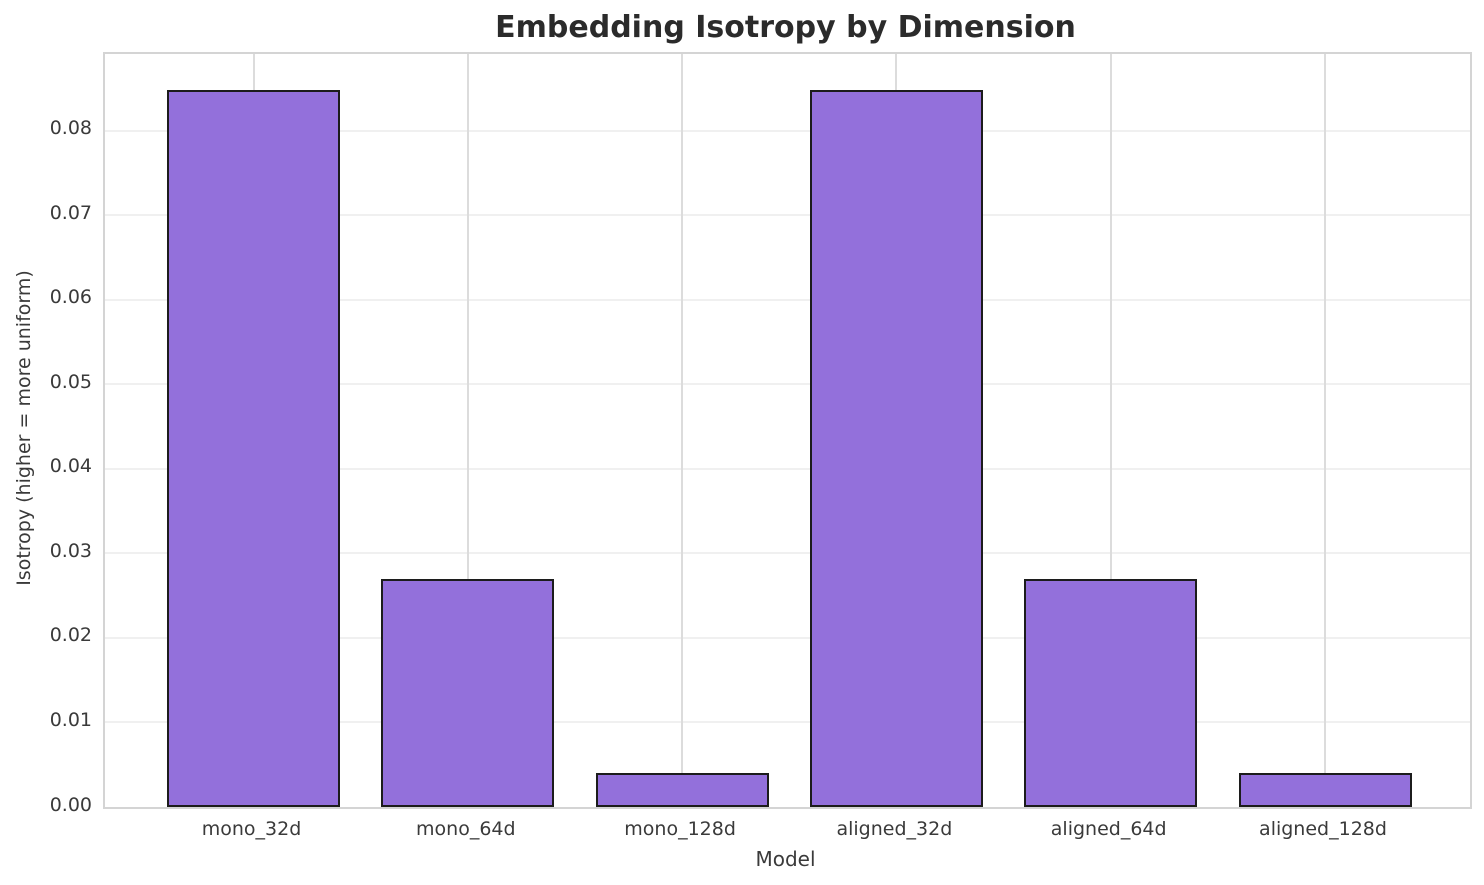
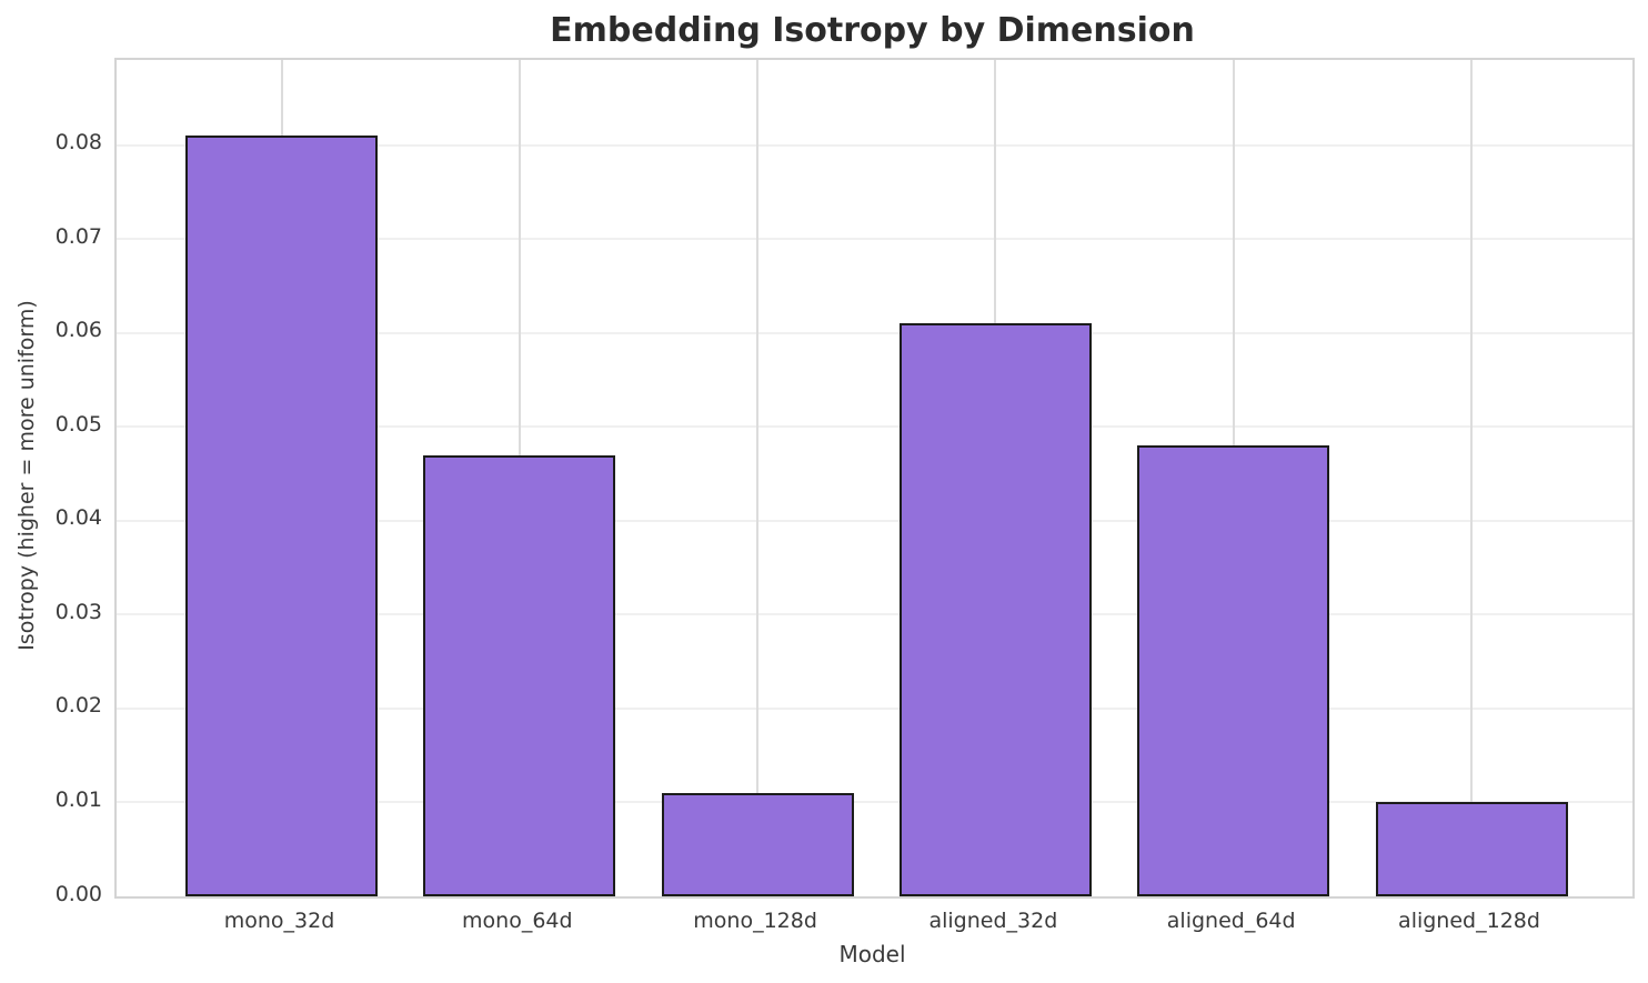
mono_32d: 0.085 -> 0.081
mono_64d: 0.027 -> 0.047
mono_128d: 0.004 -> 0.011
aligned_32d: 0.085 -> 0.061
aligned_64d: 0.027 -> 0.048
aligned_128d: 0.004 -> 0.010
